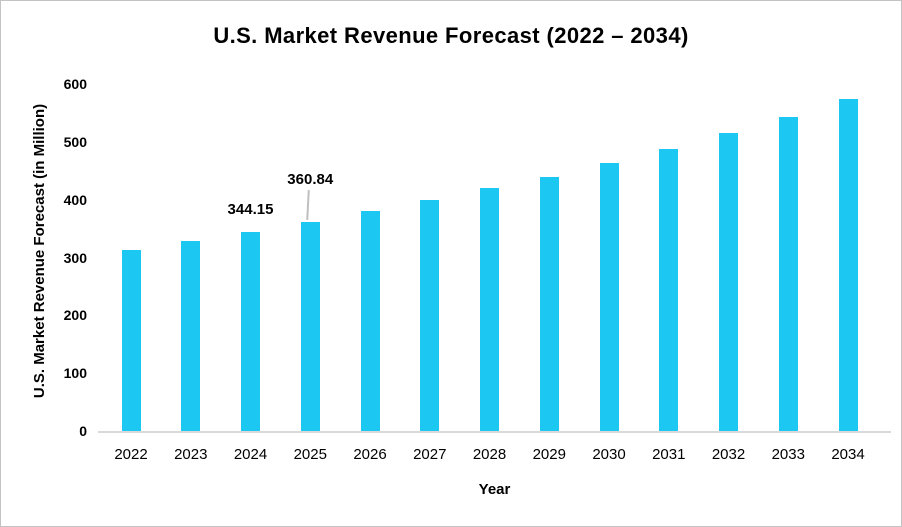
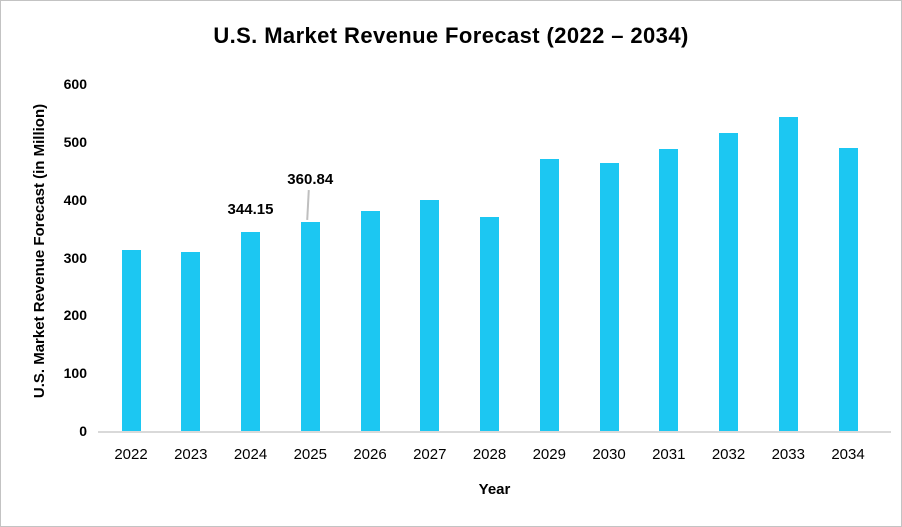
2023: 330 -> 310
2028: 420 -> 370
2029: 440 -> 470
2034: 570 -> 490
